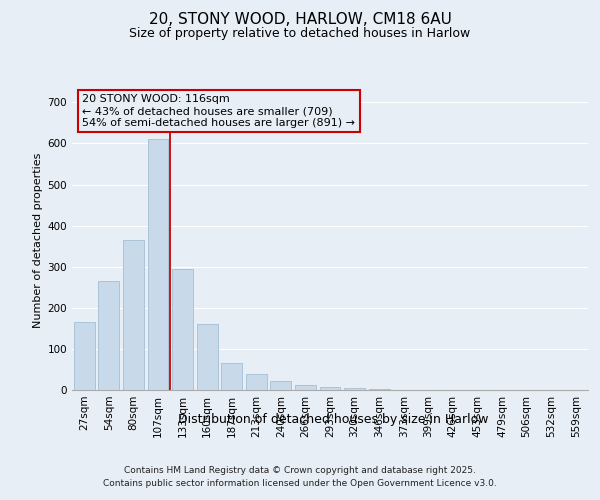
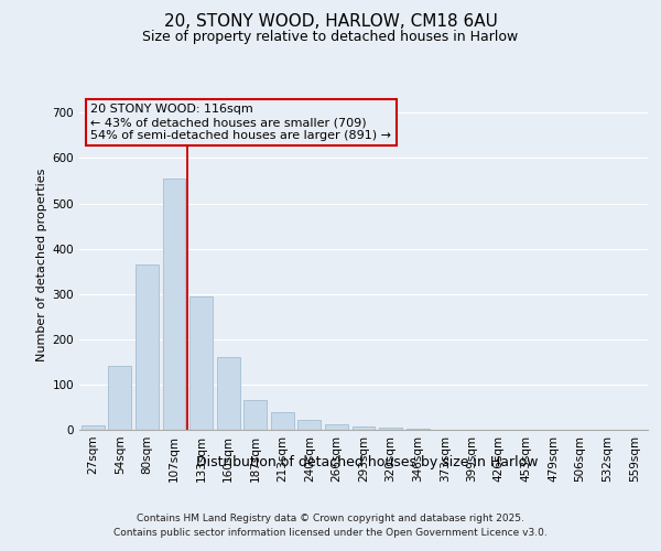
27sqm: 165 -> 10
54sqm: 265 -> 140
107sqm: 610 -> 555
